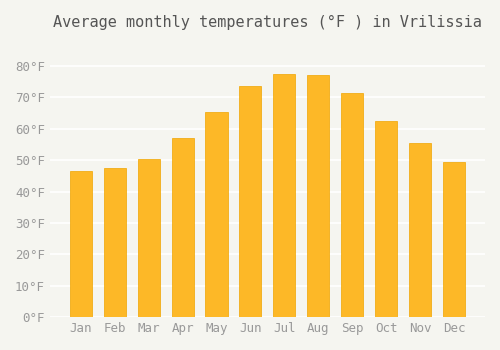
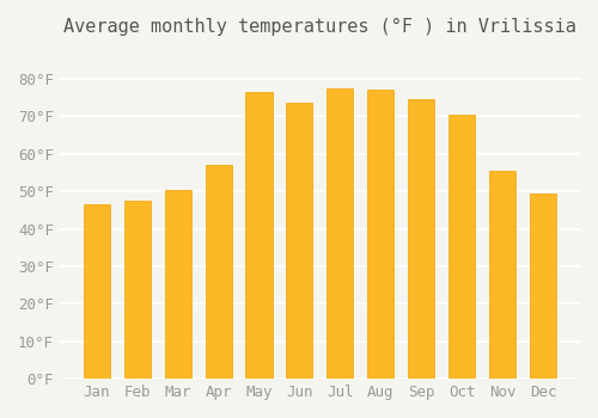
May: 65.5°F -> 76.5°F
Sep: 71.5°F -> 74.5°F
Oct: 62.5°F -> 70.5°F
